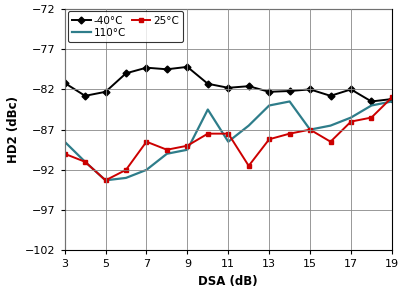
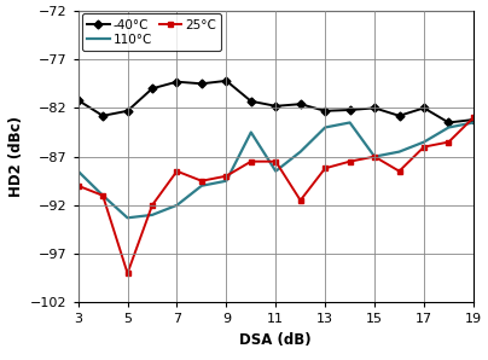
25°C/5: -93.3 -> -99.0
